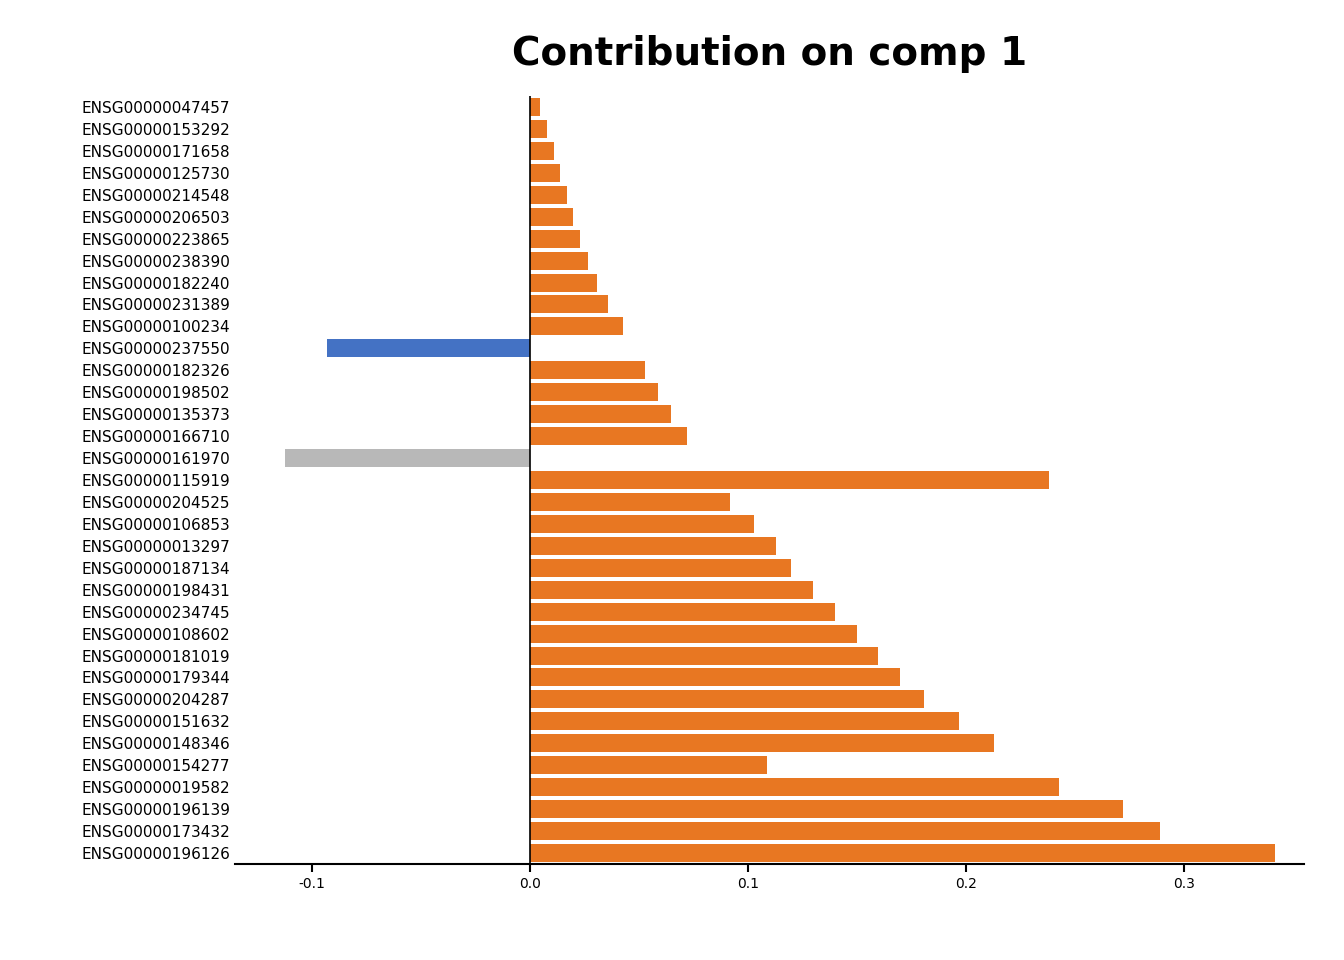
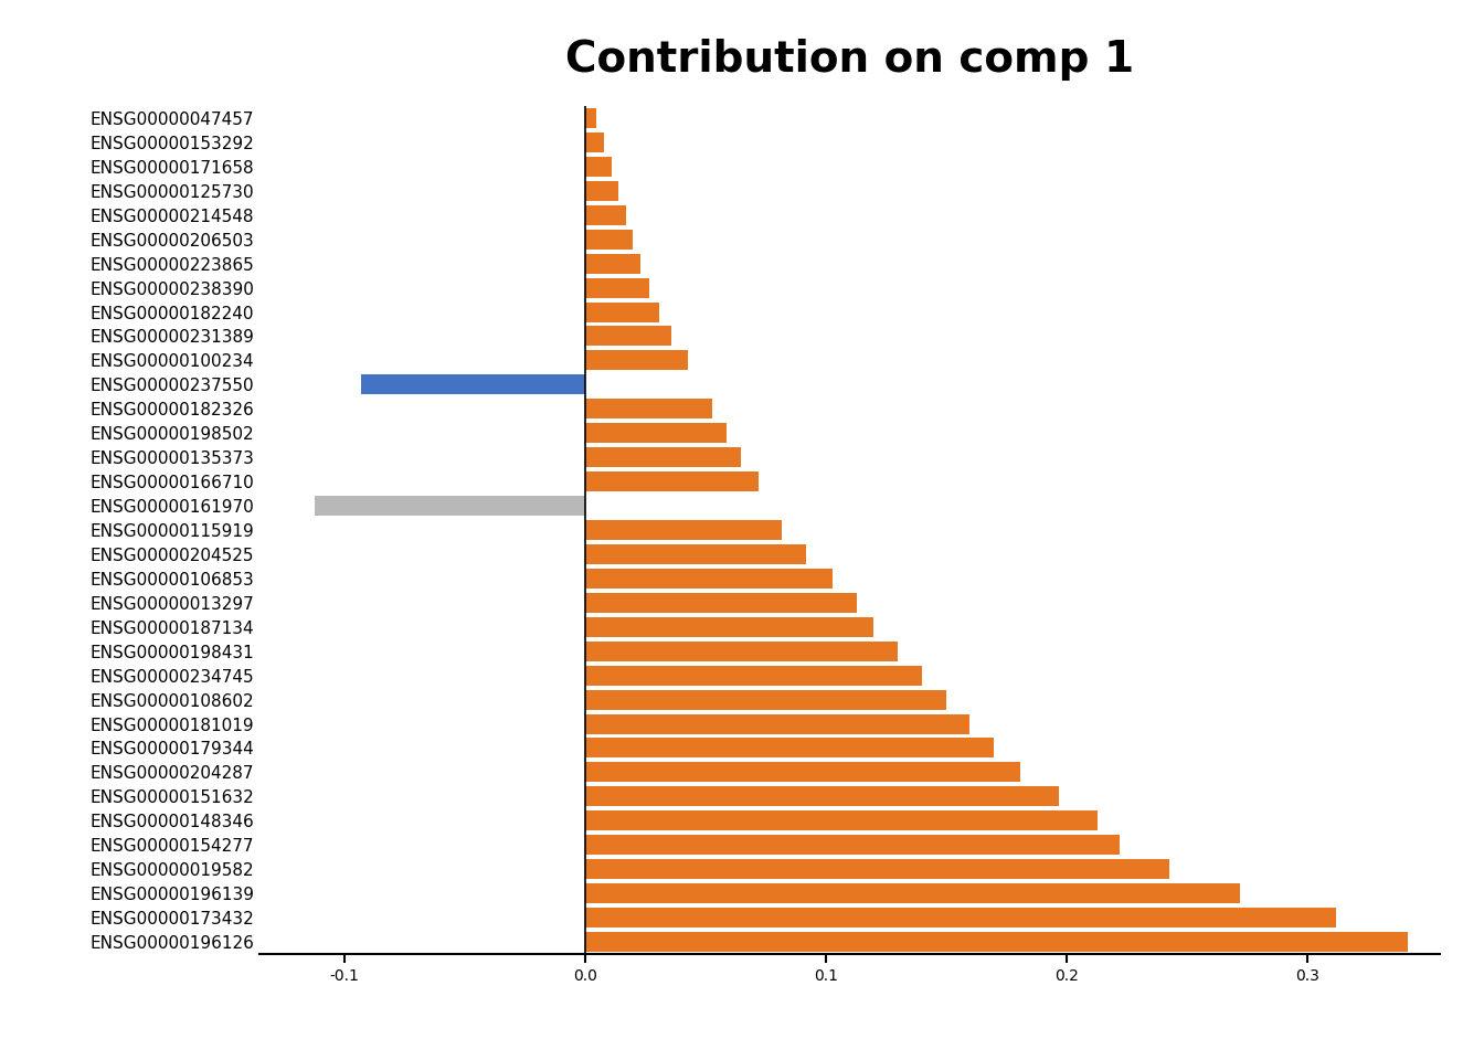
ENSG00000115919: 0.238 -> 0.082
ENSG00000154277: 0.109 -> 0.222
ENSG00000173432: 0.289 -> 0.312
